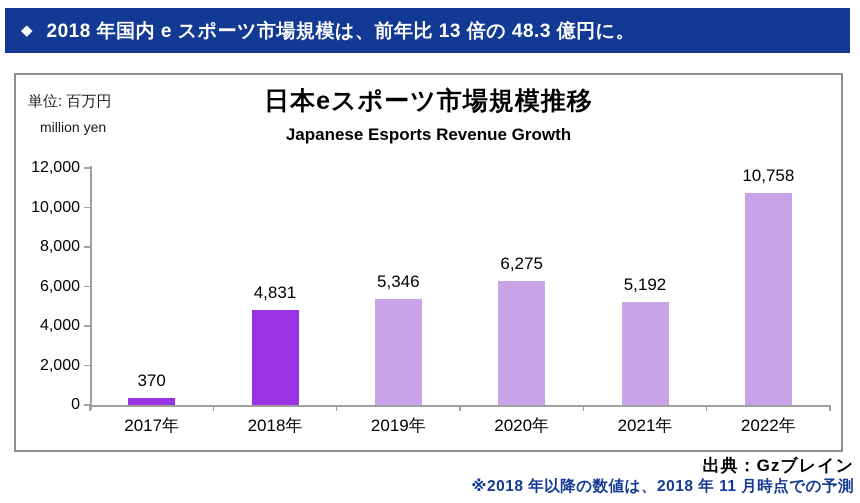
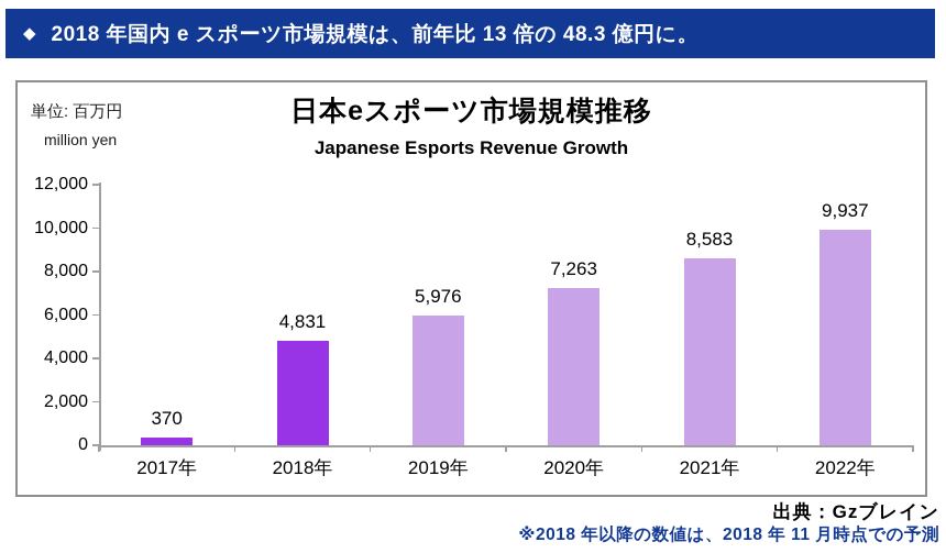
2019年: 5,346 -> 5,976
2020年: 6,275 -> 7,263
2021年: 5,192 -> 8,583
2022年: 10,758 -> 9,937
